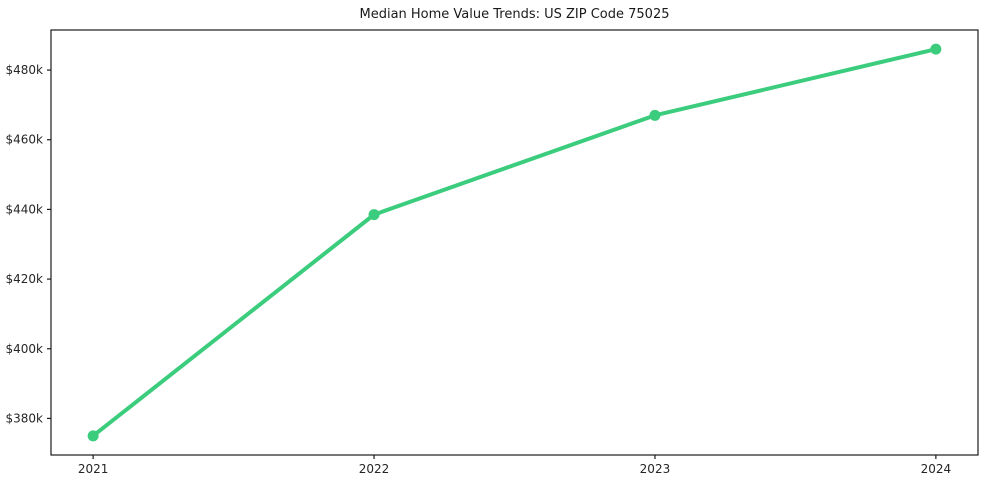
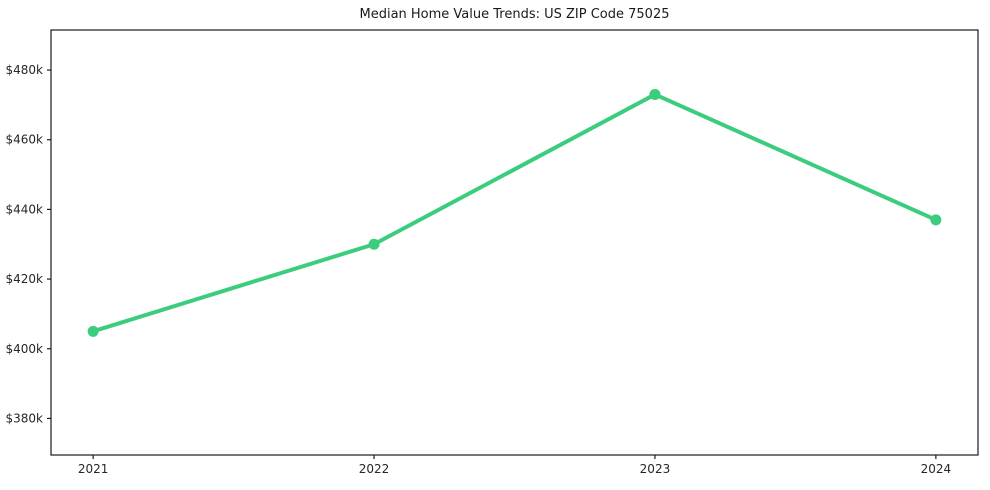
2021: $375k -> $405k
2022: $438k -> $430k
2023: $467k -> $473k
2024: $486k -> $437k
